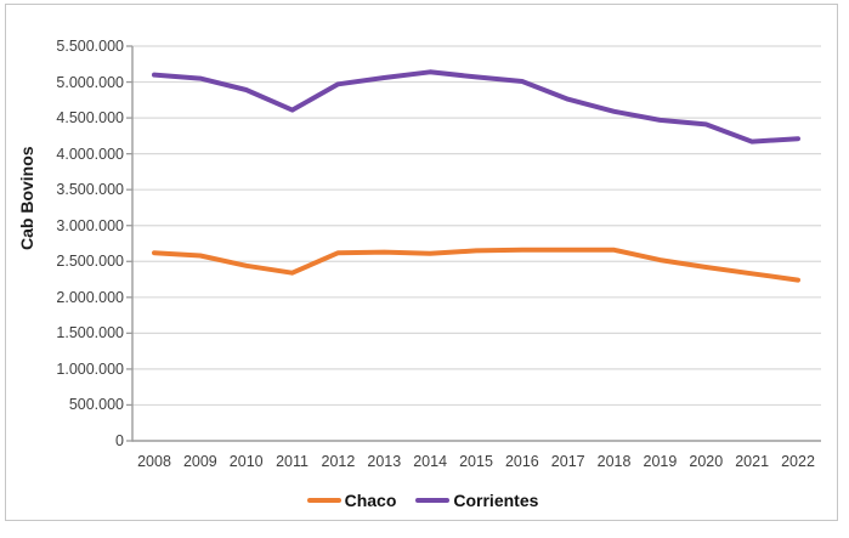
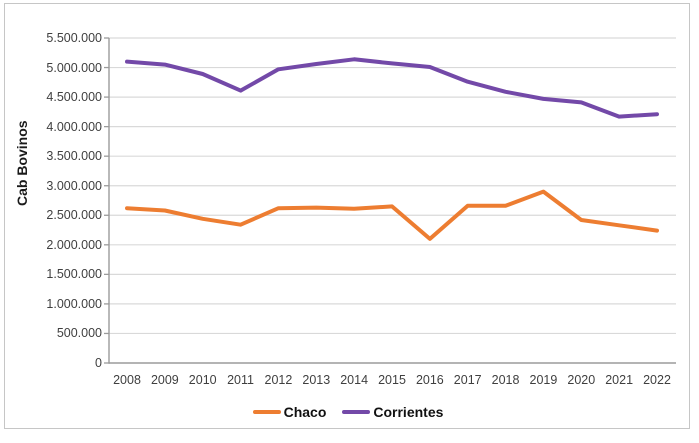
Chaco/2016: 2700000 -> 2100000
Chaco/2019: 2500000 -> 2900000
